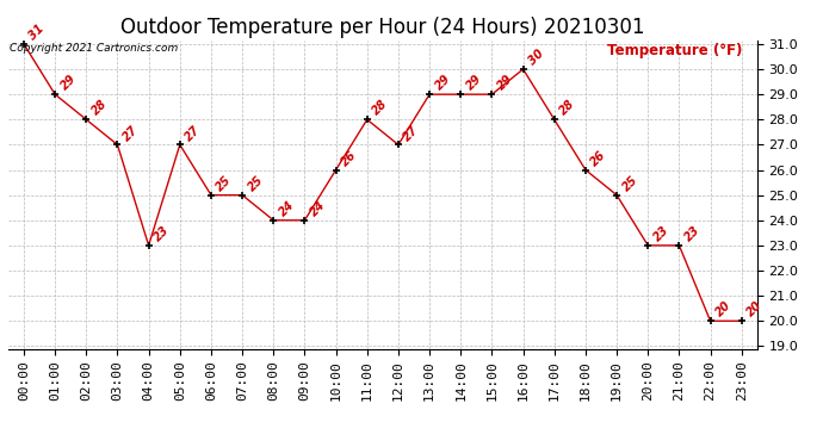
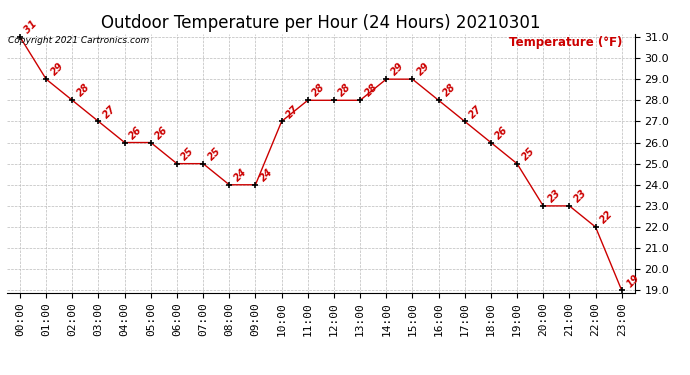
04:00: 23 -> 26
05:00: 27 -> 26
10:00: 26 -> 27
12:00: 27 -> 28
13:00: 29 -> 28
16:00: 30 -> 28
17:00: 28 -> 27
22:00: 20 -> 22
23:00: 20 -> 19
